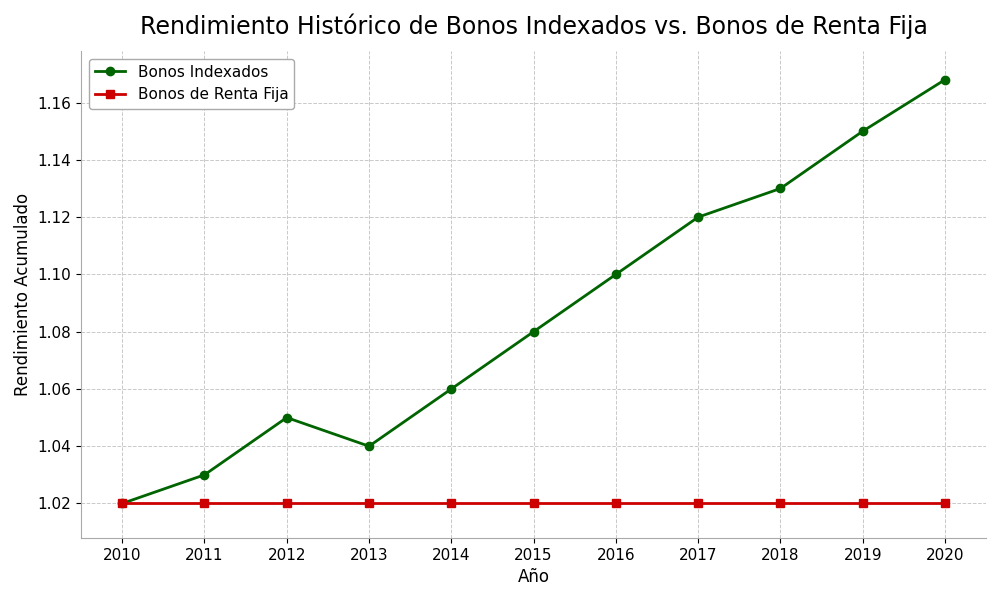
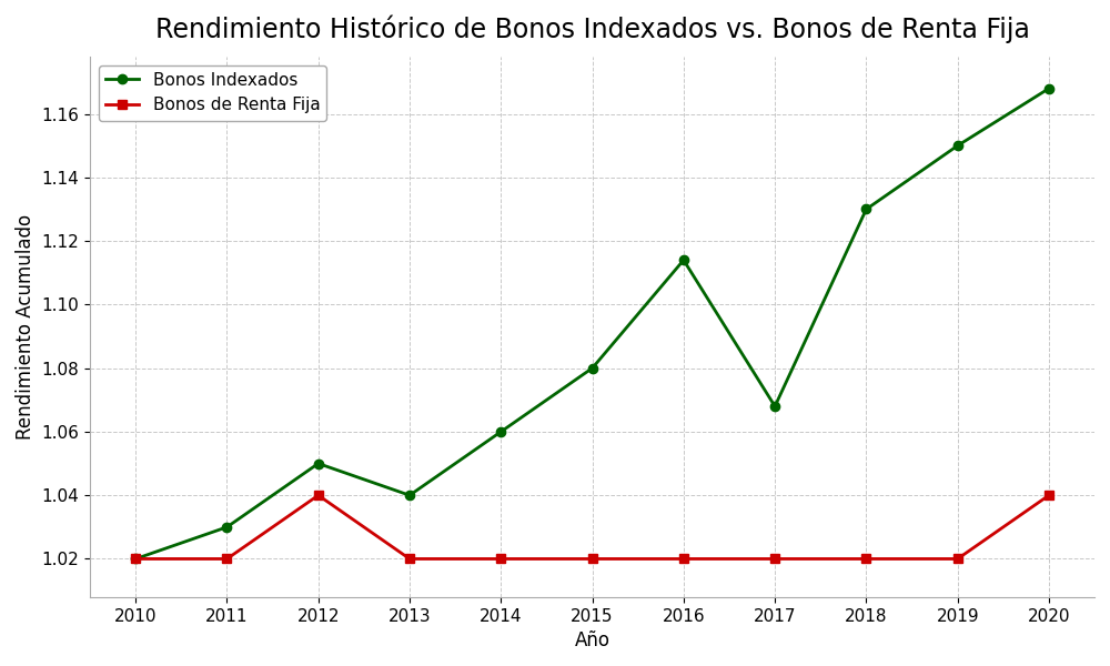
Bonos de Renta Fija/2012: 1.02 -> 1.04
Bonos Indexados/2016: 1.100 -> 1.114
Bonos Indexados/2017: 1.120 -> 1.068
Bonos de Renta Fija/2020: 1.02 -> 1.04
